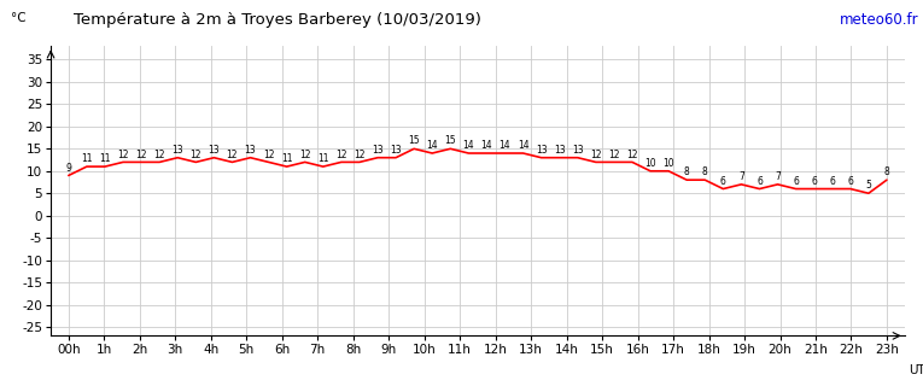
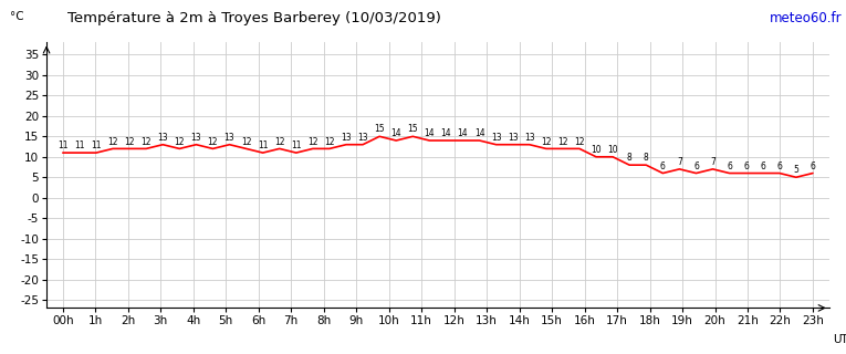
00h: 9 -> 11
23h: 8 -> 6
